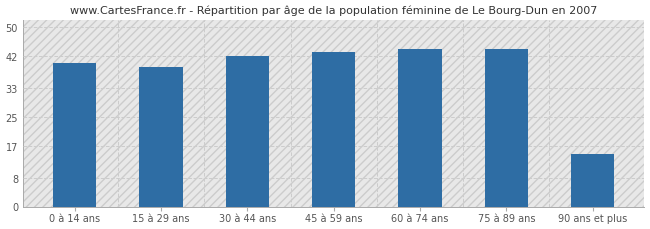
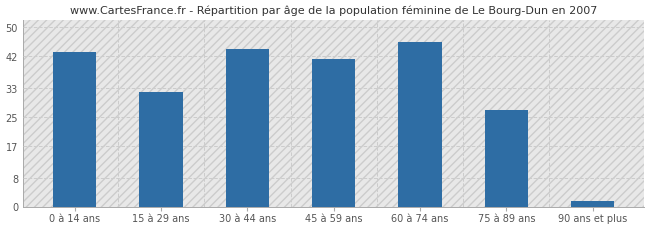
0 à 14 ans: 40.0 -> 43.0
15 à 29 ans: 39.0 -> 32.0
30 à 44 ans: 42.0 -> 44.0
45 à 59 ans: 43.0 -> 41.0
60 à 74 ans: 44.0 -> 46.0
75 à 89 ans: 44.0 -> 27.0
90 ans et plus: 14.5 -> 1.5
